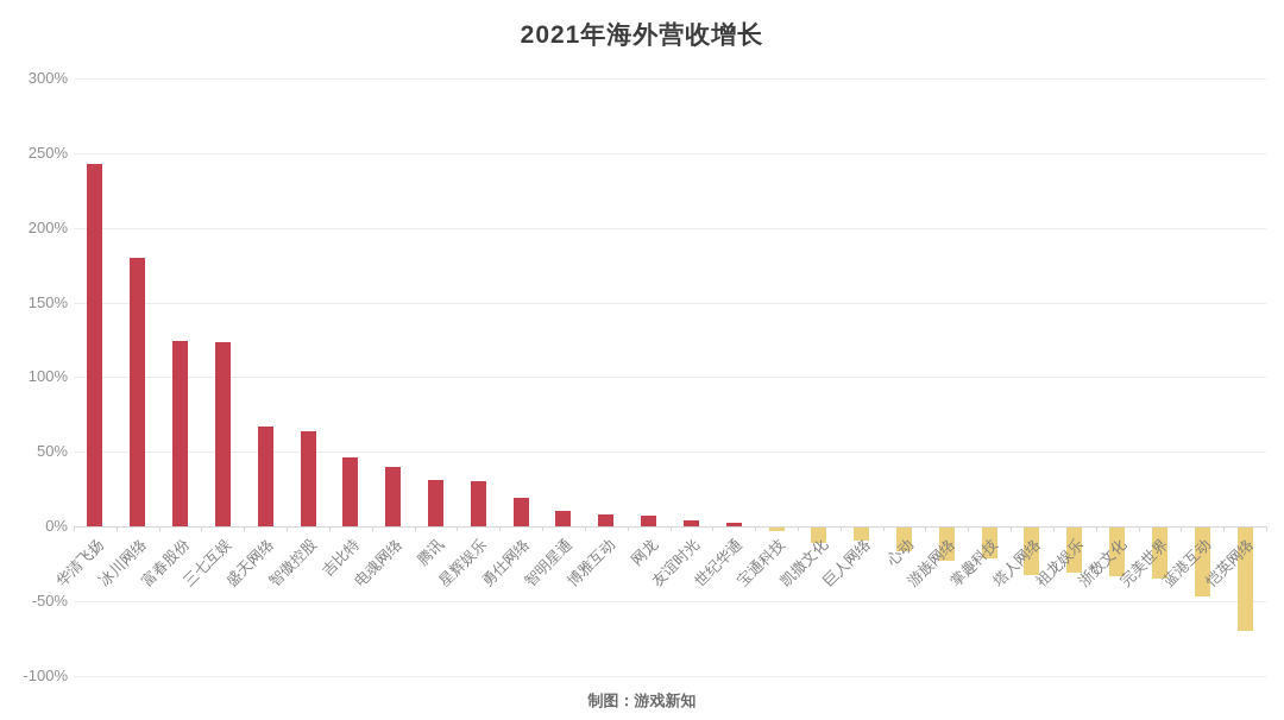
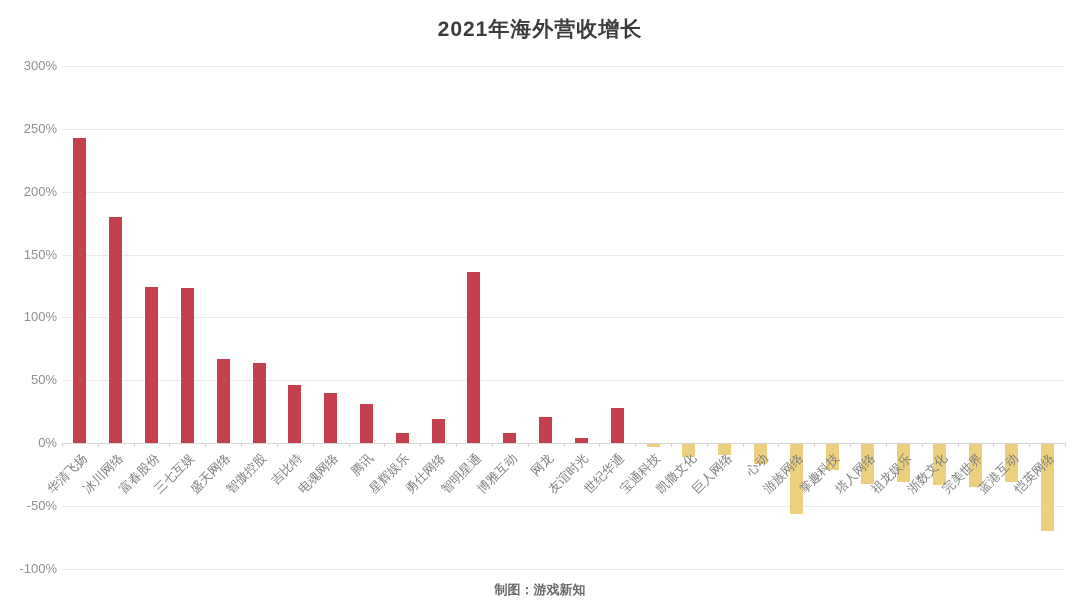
星辉娱乐: 30% -> 8%
智明星通: 10% -> 136%
网龙: 7% -> 21%
世纪华通: 2% -> 28%
游族网络: -22% -> -56%
蓝港互动: -46% -> -30%
